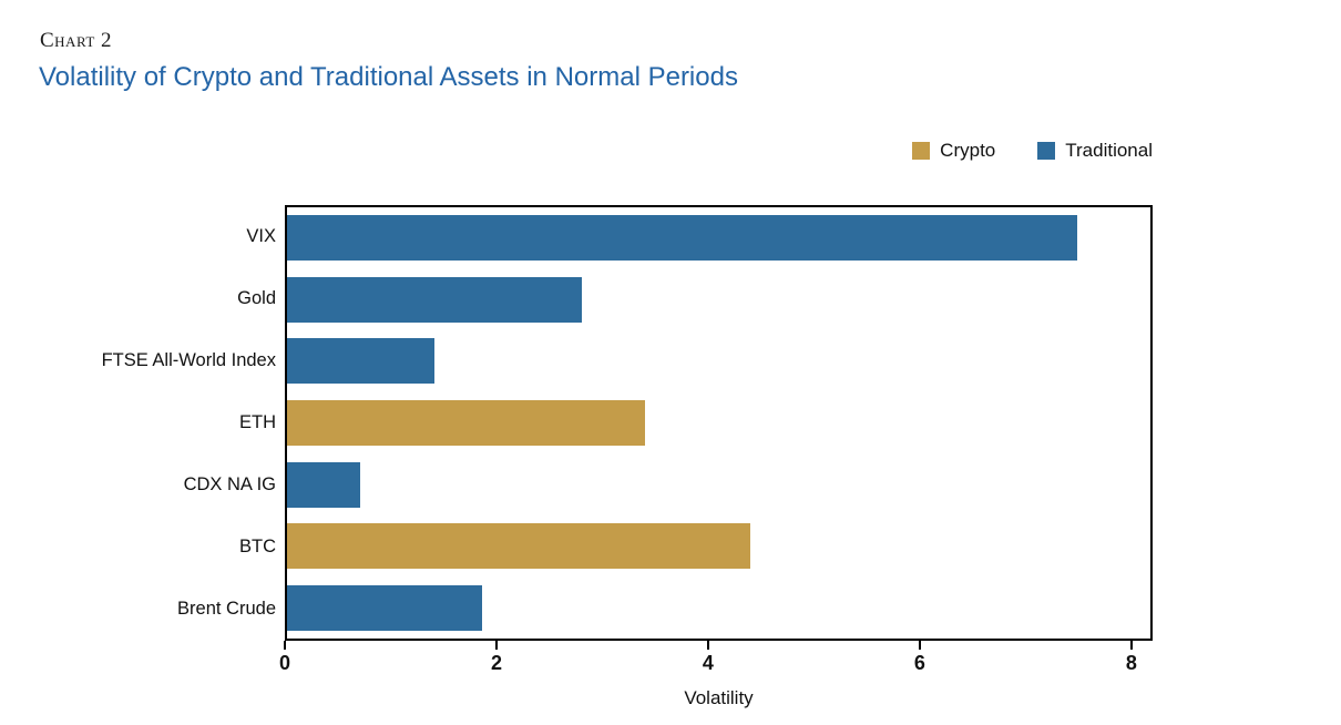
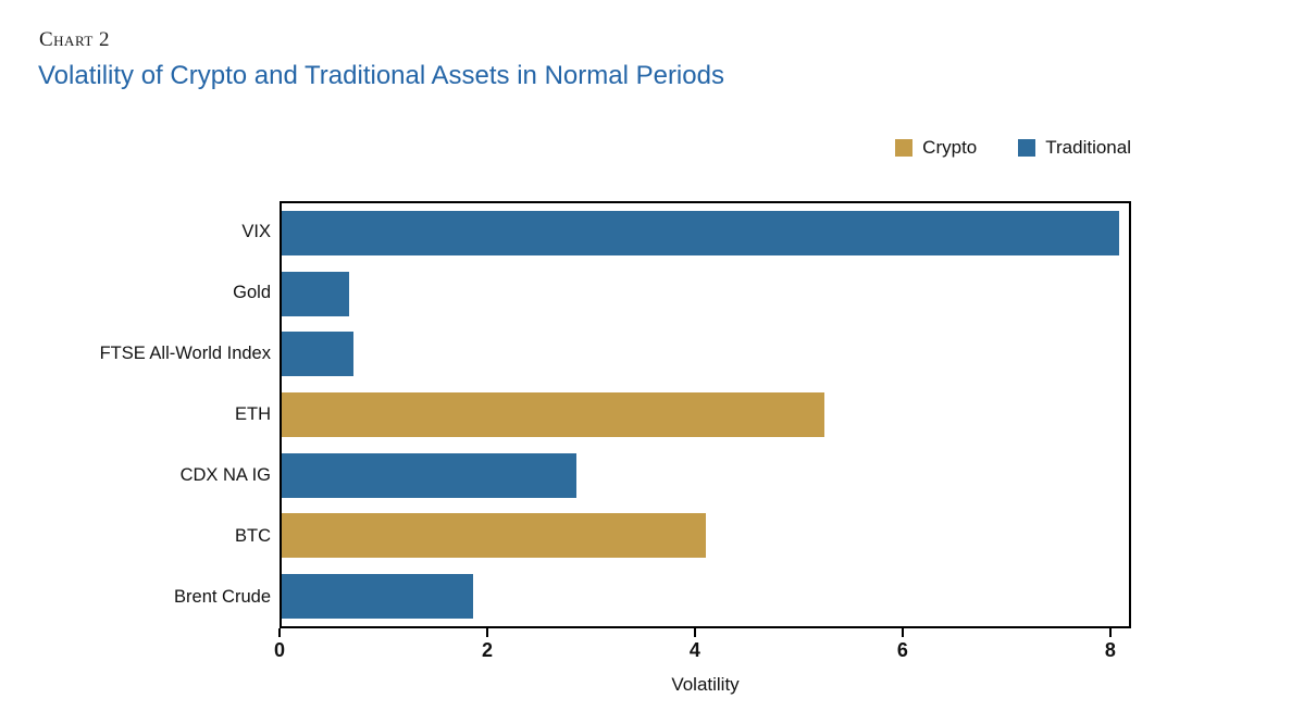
VIX: 7.5 -> 8.1
Gold: 2.8 -> 0.7
FTSE All-World Index: 1.4 -> 0.7
ETH: 3.4 -> 5.2
CDX NA IG: 0.7 -> 2.9
BTC: 4.4 -> 4.1
